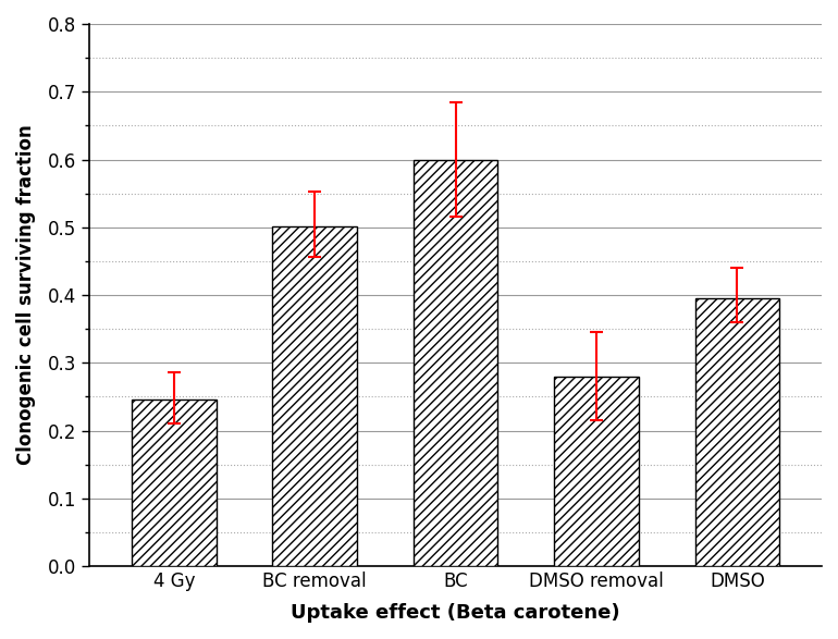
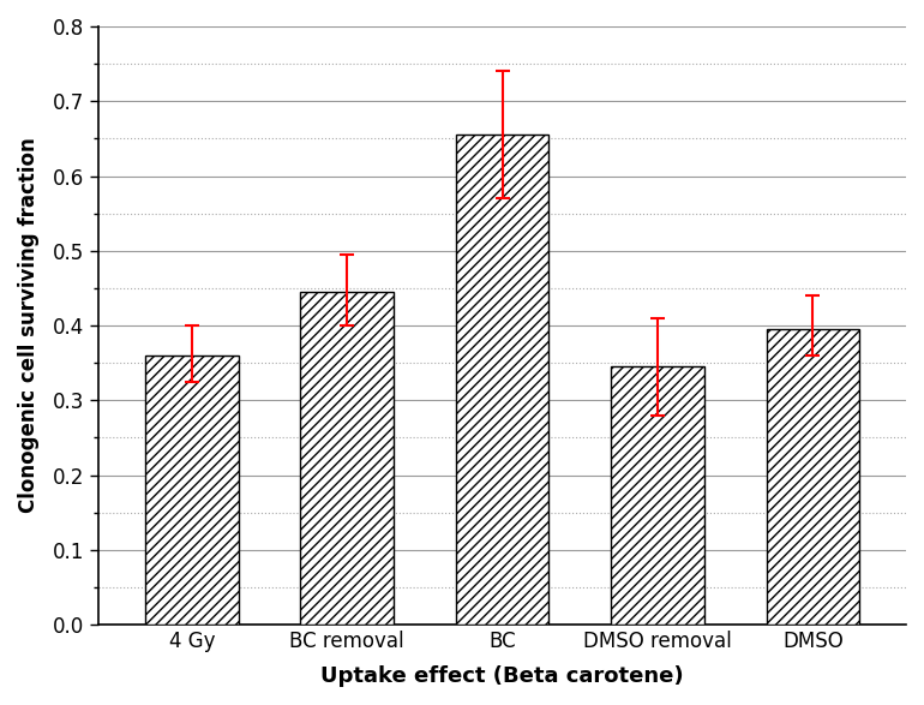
4 Gy: 0.246 -> 0.360
BC removal: 0.502 -> 0.445
BC: 0.600 -> 0.655
DMSO removal: 0.280 -> 0.345
